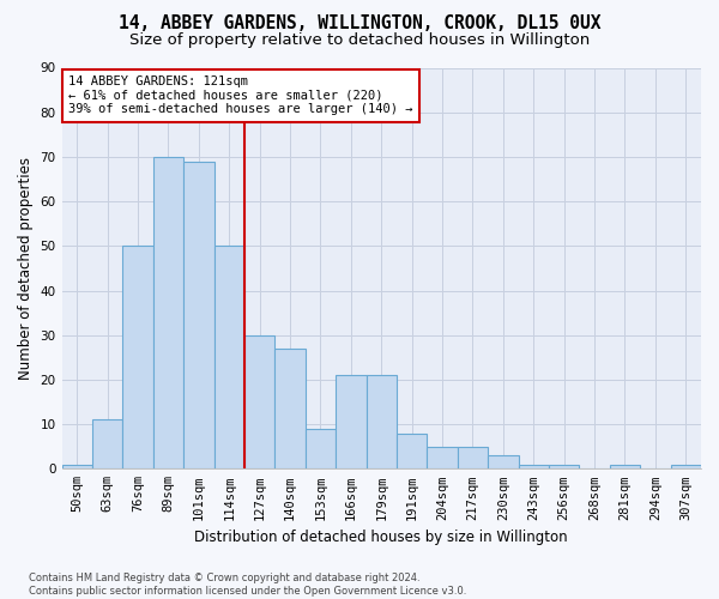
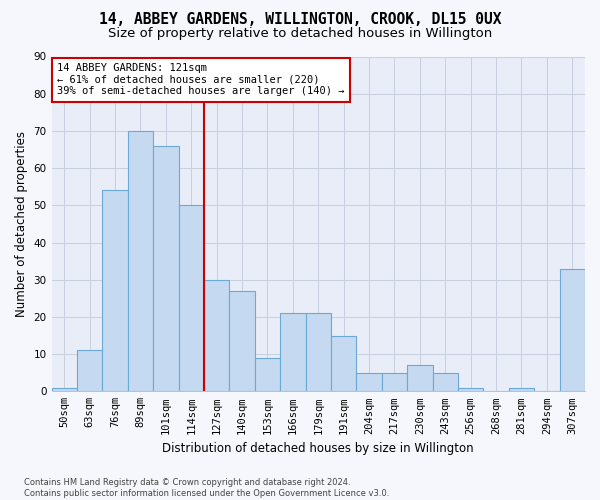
76sqm: 50 -> 54
101sqm: 69 -> 66
191sqm: 8 -> 15
230sqm: 3 -> 7
243sqm: 1 -> 5
307sqm: 1 -> 33
